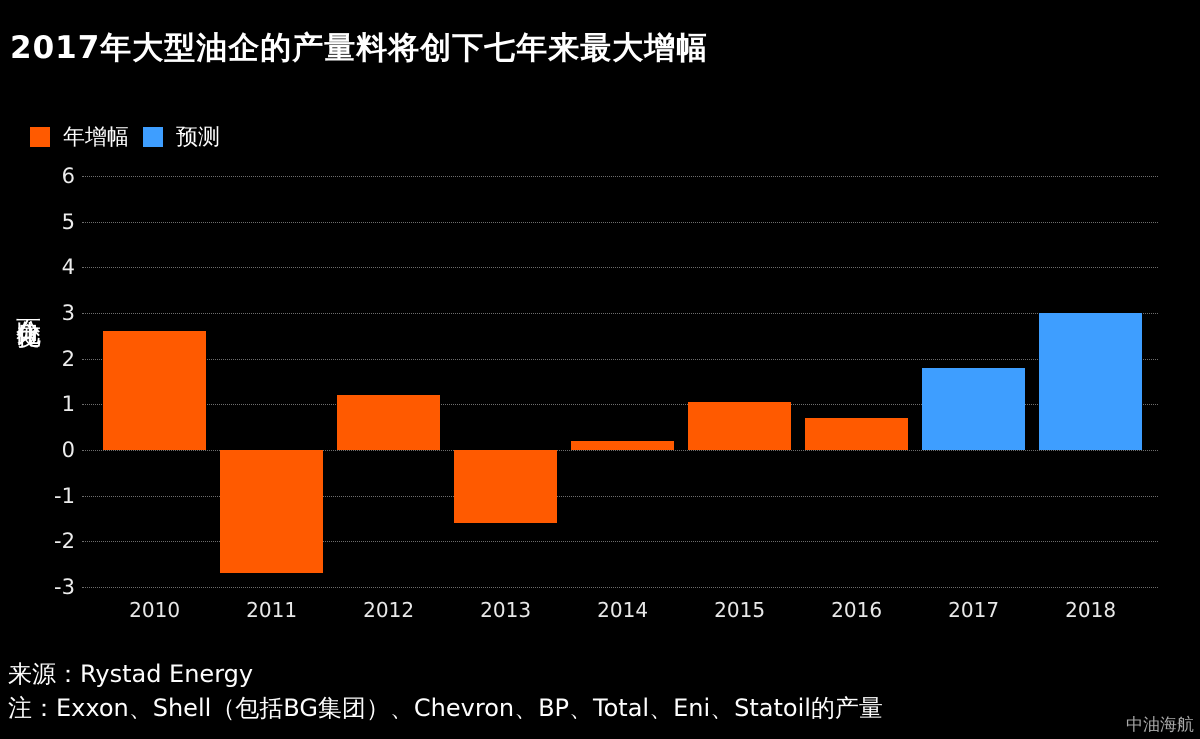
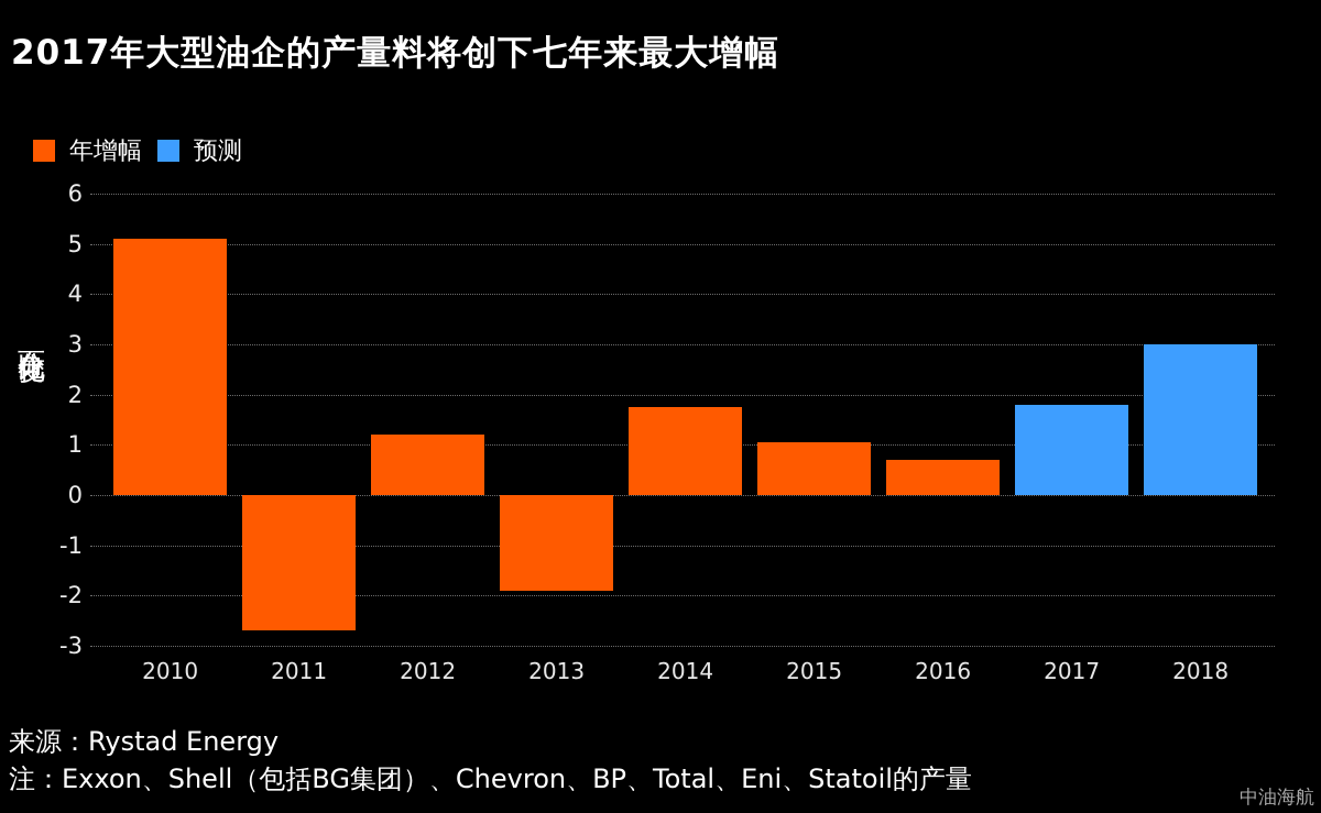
2010: 2.6 -> 5.1
2013: -1.6 -> -1.9
2014: 0.2 -> 1.8
